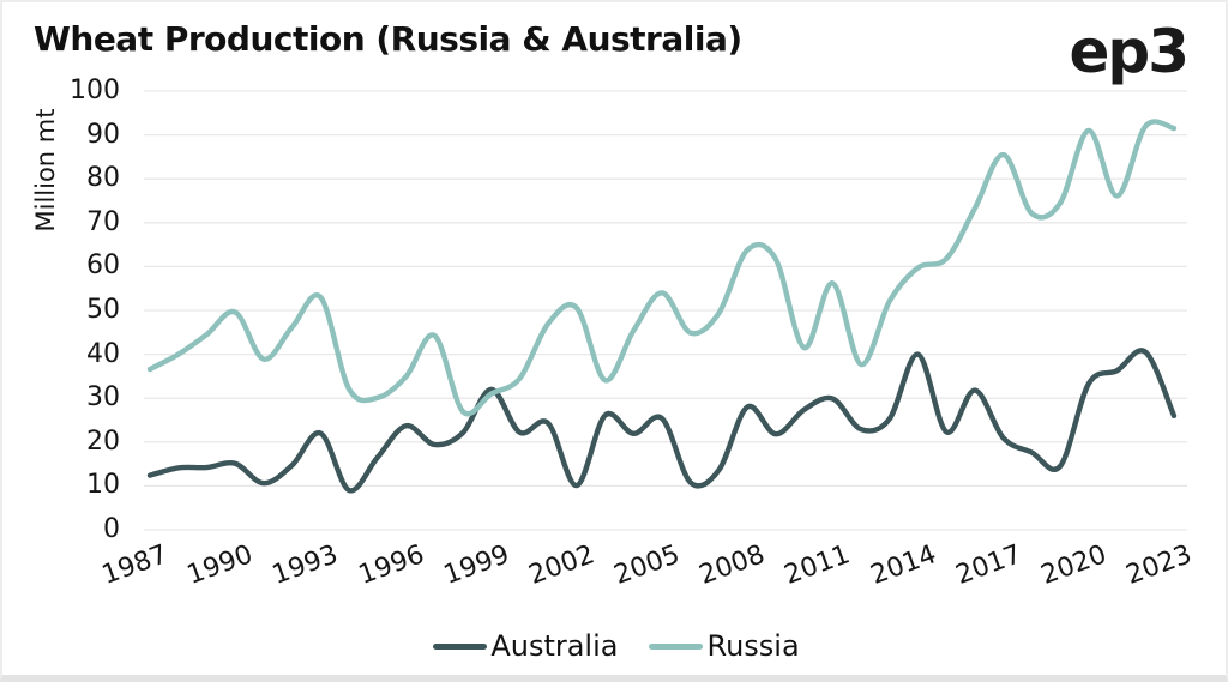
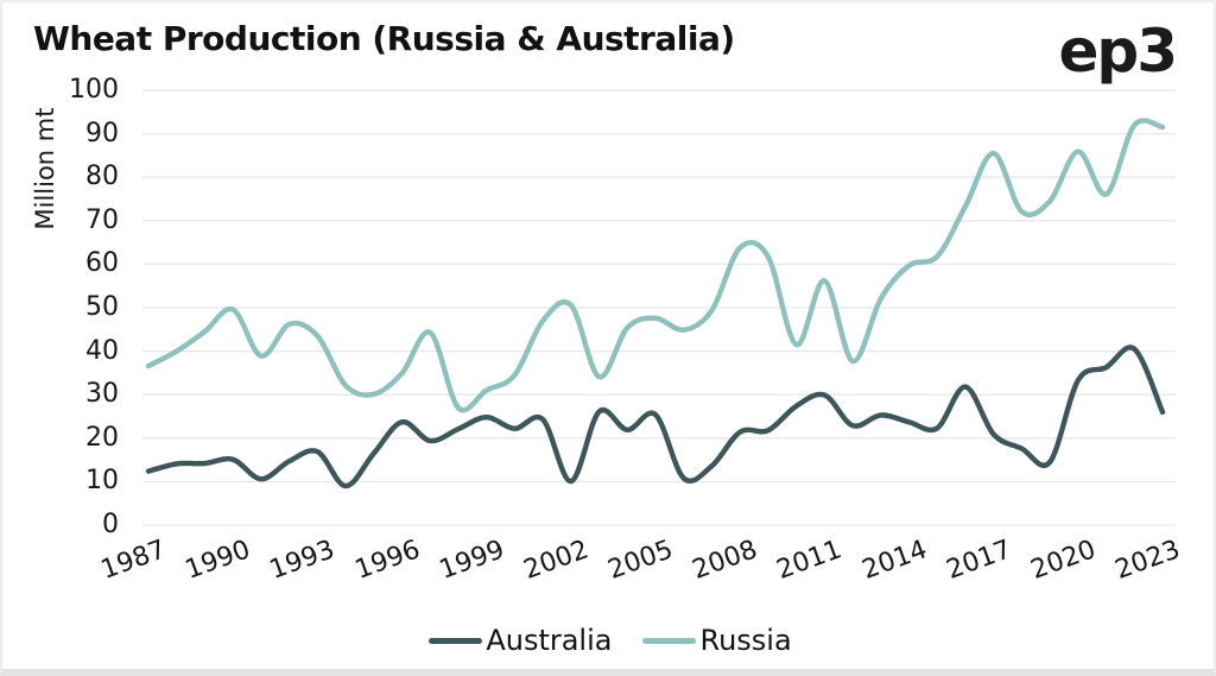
Australia/1993: 22 -> 17
Russia/1993: 53 -> 44
Australia/1999: 32 -> 25
Russia/2005: 54 -> 48
Australia/2008: 28 -> 21
Australia/2014: 40 -> 24
Russia/2020: 91 -> 86
